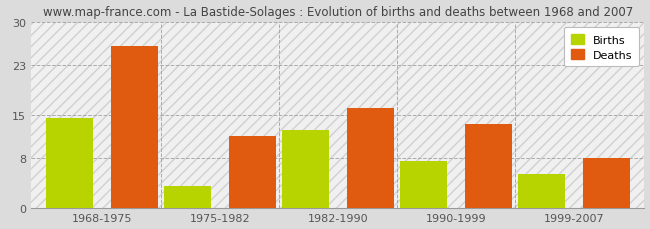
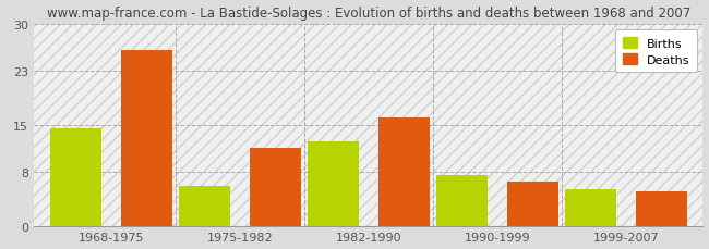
Births/1975-1982: 3.5 -> 6.0
Deaths/1990-1999: 13.5 -> 6.6
Deaths/1999-2007: 8.0 -> 5.2
